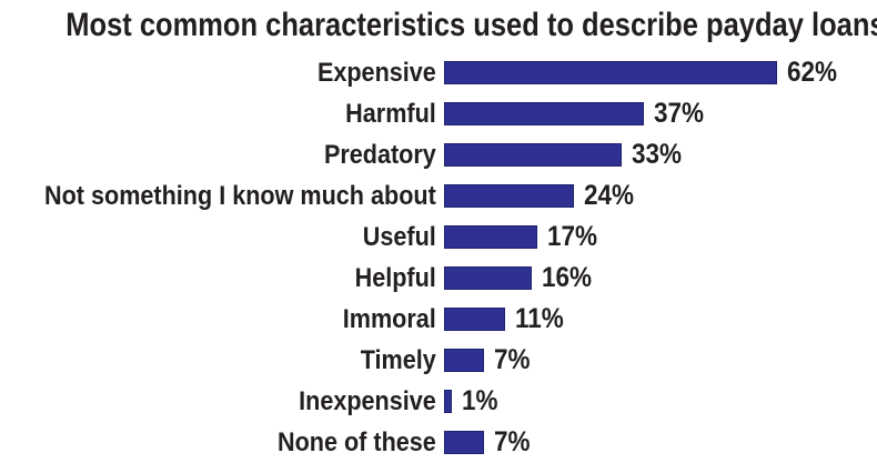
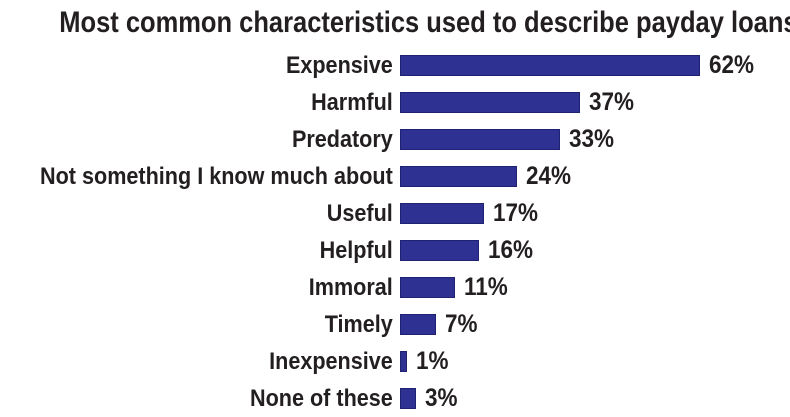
None of these: 7% -> 3%
